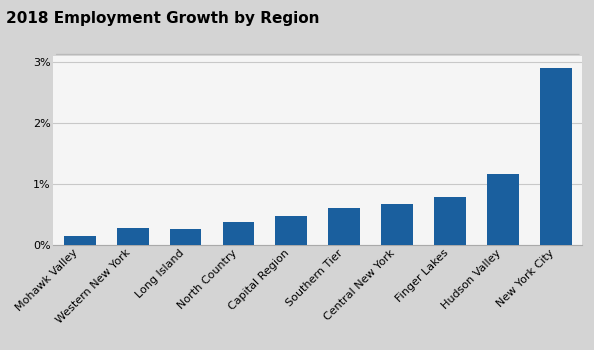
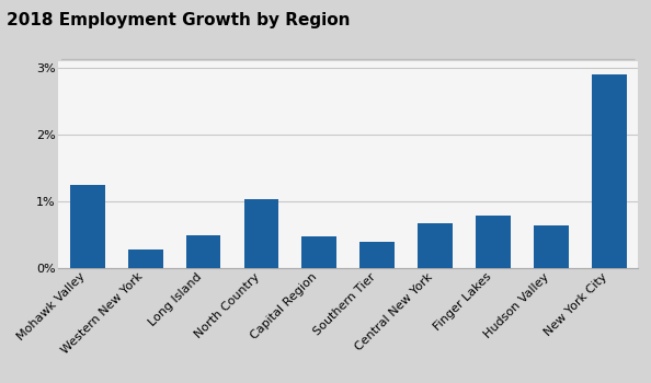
Mohawk Valley: 0.15% -> 1.24%
Long Island: 0.27% -> 0.50%
North Country: 0.38% -> 1.04%
Southern Tier: 0.60% -> 0.40%
Hudson Valley: 1.17% -> 0.64%
